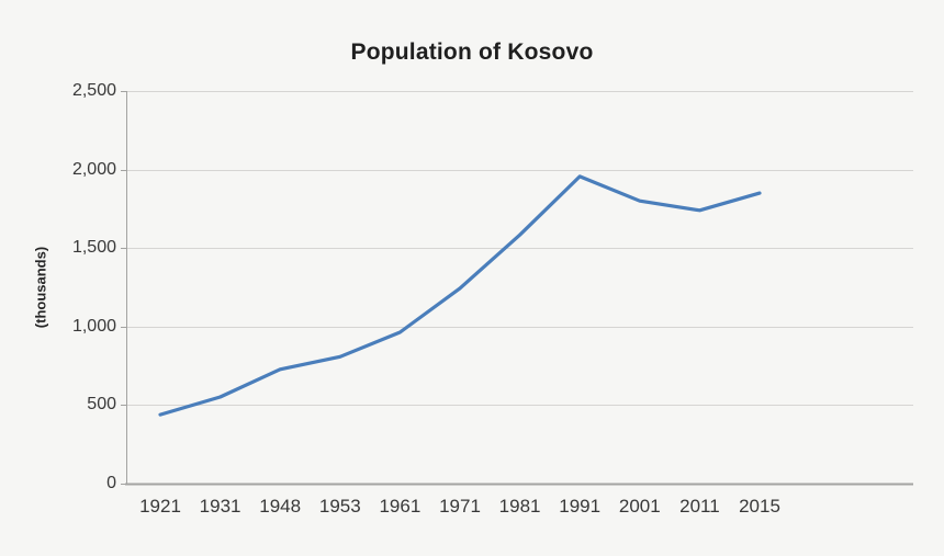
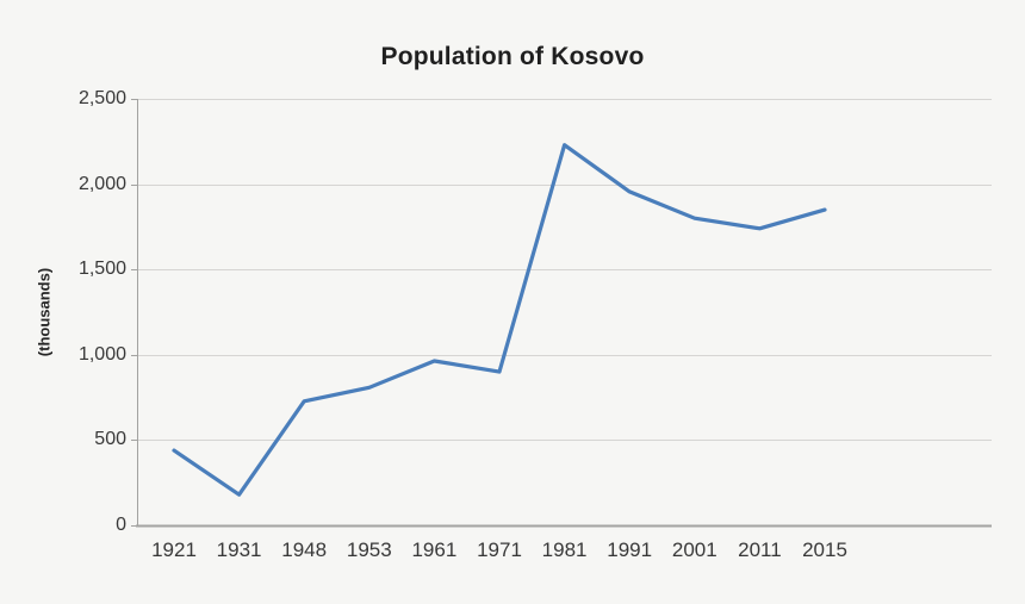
1931: 550 -> 180
1971: 1240 -> 900
1981: 1580 -> 2230
